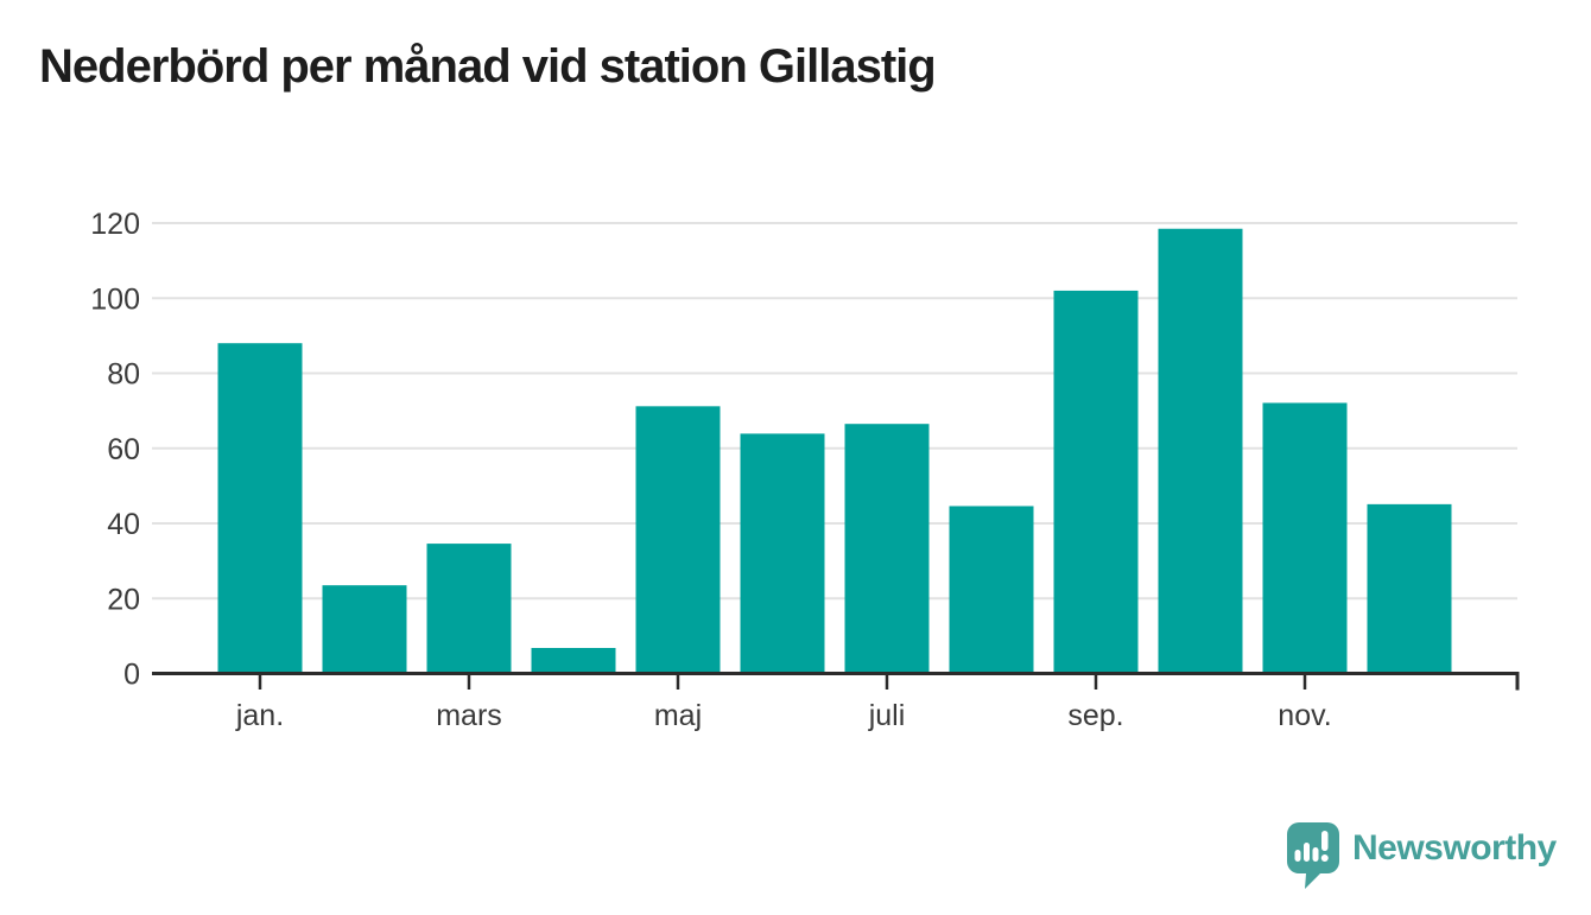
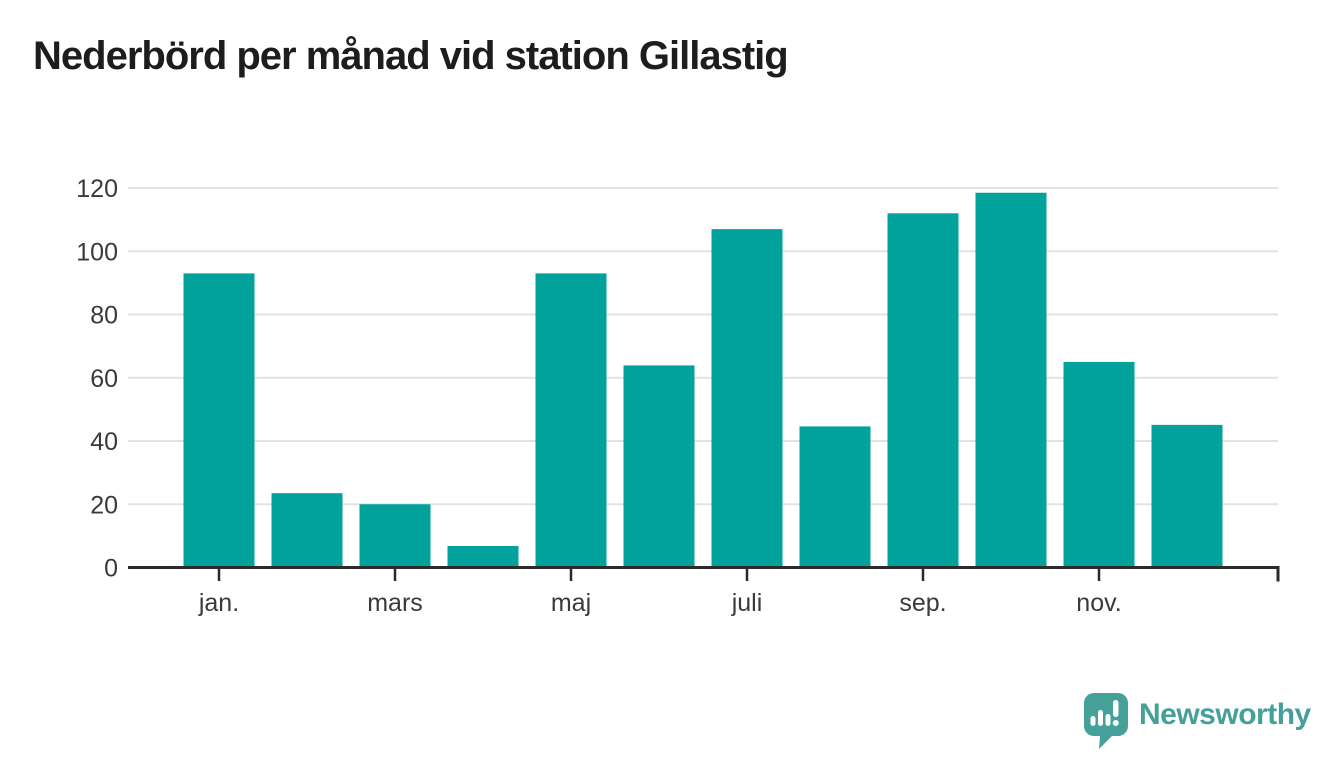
jan.: 88 -> 93
mars: 35 -> 20
maj: 71 -> 93
juli: 66 -> 107
sep.: 102 -> 112
nov.: 72 -> 65
